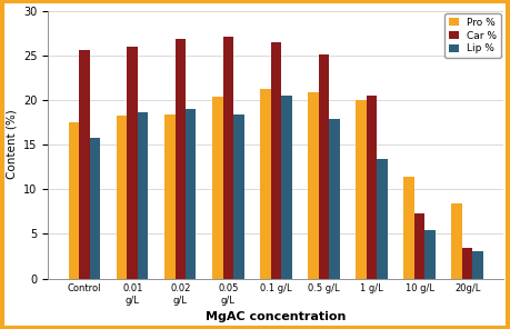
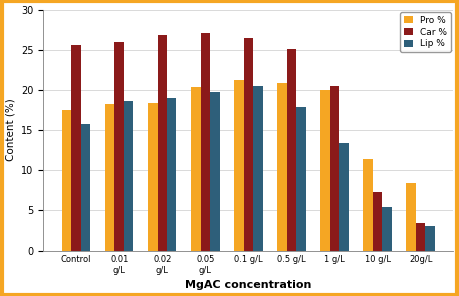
Lip %/0.05 g/L: 18.4 -> 19.8
